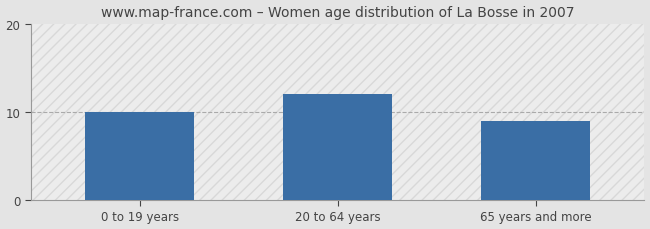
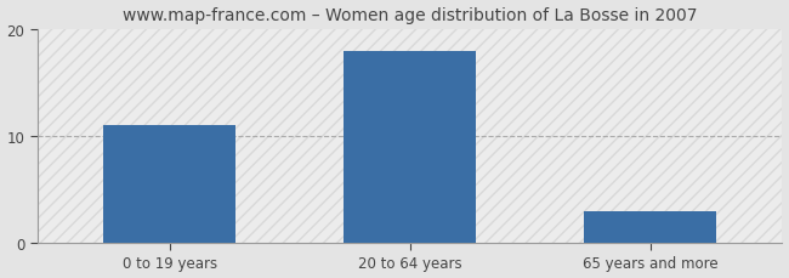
0 to 19 years: 10 -> 11
20 to 64 years: 12 -> 18
65 years and more: 9 -> 3
